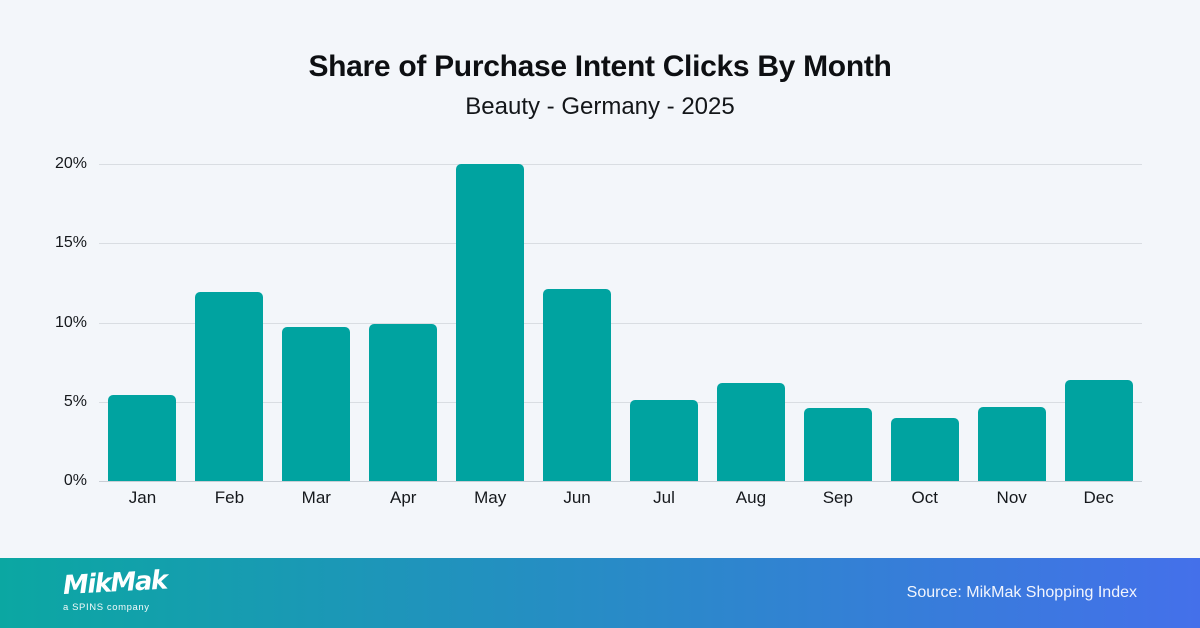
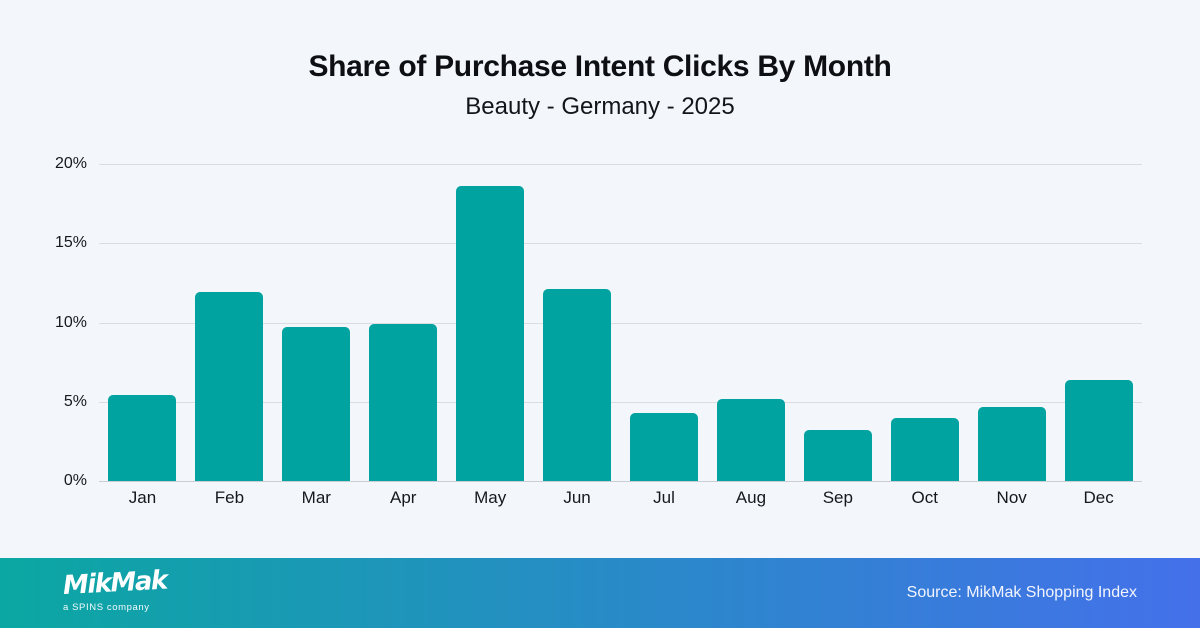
May: 20.0% -> 18.6%
Jul: 5.1% -> 4.3%
Aug: 6.2% -> 5.2%
Sep: 4.6% -> 3.2%
